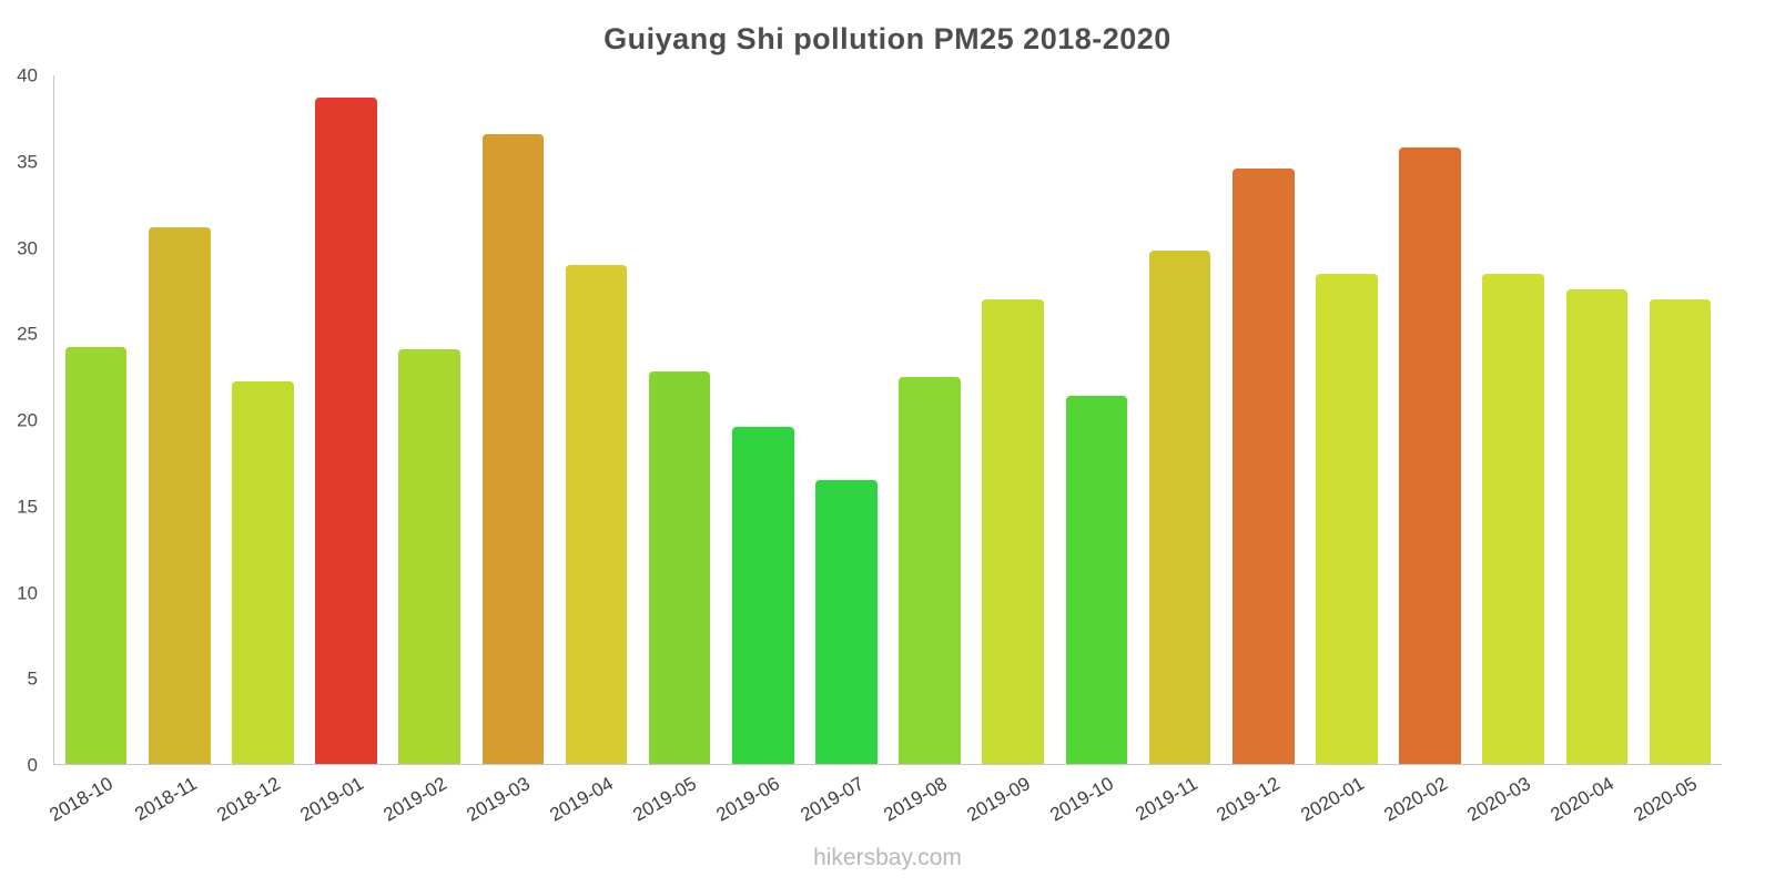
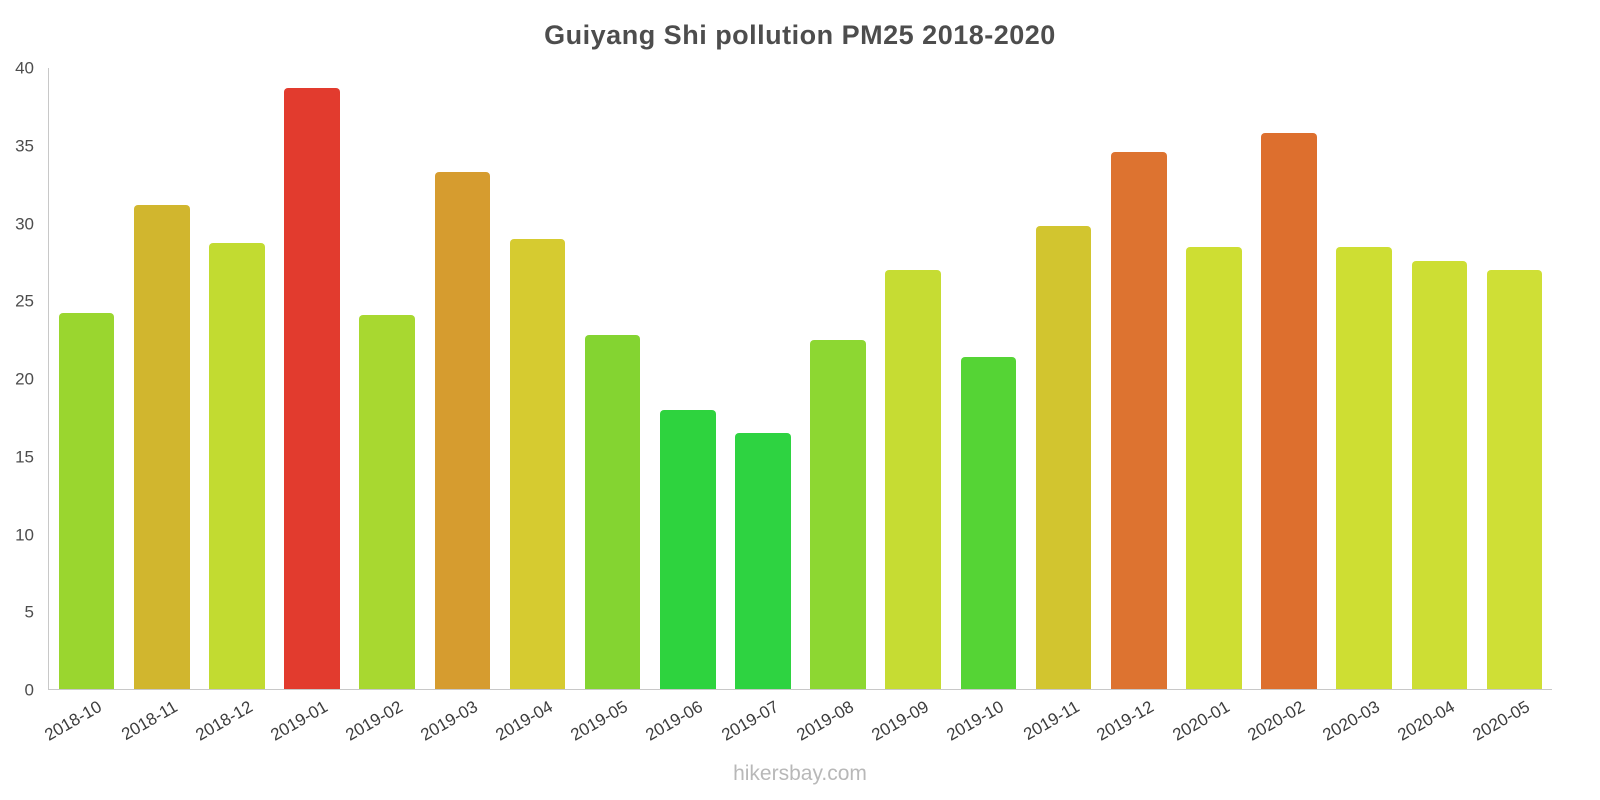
2018-12: 22.2 -> 28.7
2019-03: 36.6 -> 33.3
2019-06: 19.6 -> 18.0
